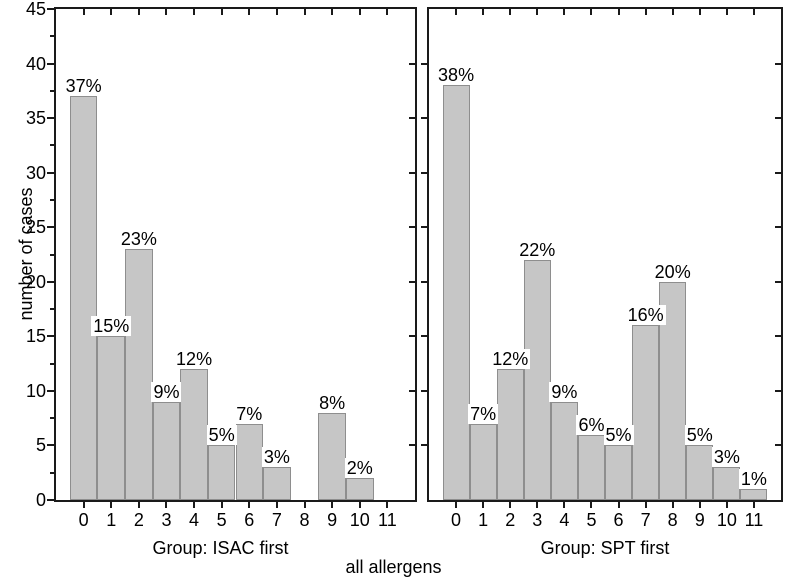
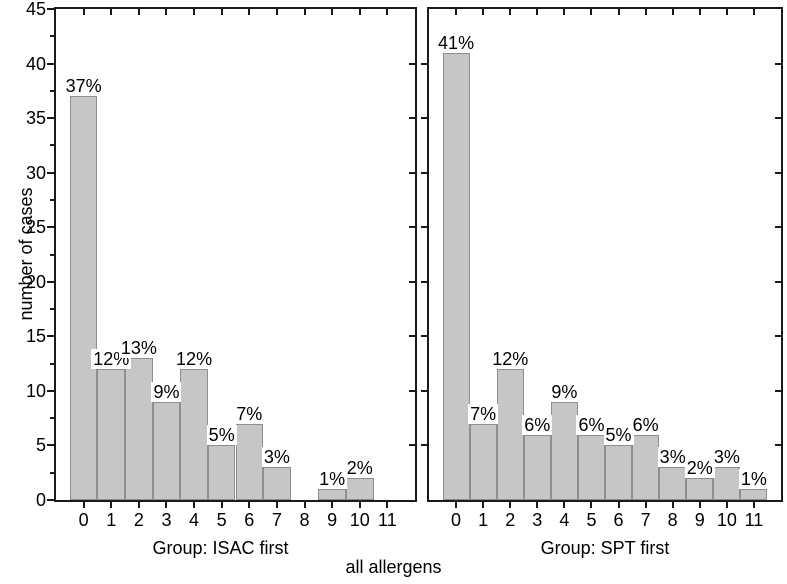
Group: ISAC first/1: 15% -> 12%
Group: ISAC first/2: 23% -> 13%
Group: ISAC first/9: 8% -> 1%
Group: SPT first/0: 38% -> 41%
Group: SPT first/3: 22% -> 6%
Group: SPT first/7: 16% -> 6%
Group: SPT first/8: 20% -> 3%
Group: SPT first/9: 5% -> 2%
